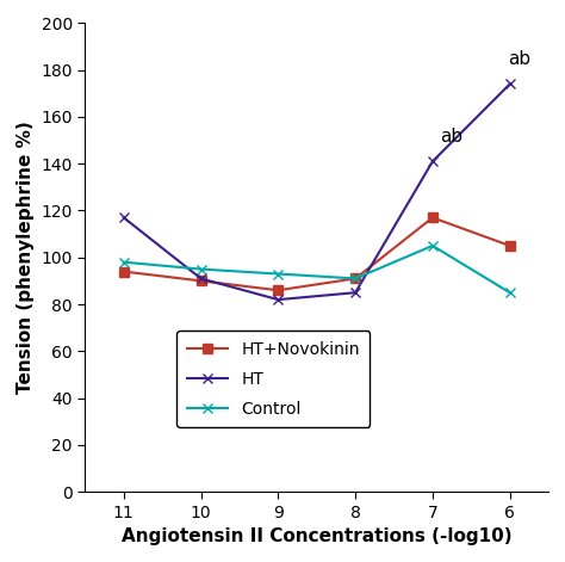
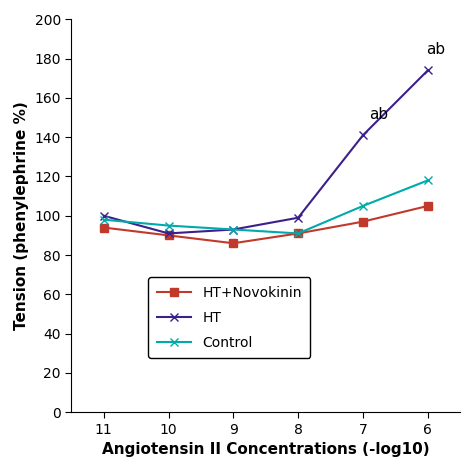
HT/11: 117 -> 100
HT/9: 82 -> 93
HT/8: 85 -> 99
HT+Novokinin/7: 117 -> 97
Control/6: 85 -> 118
